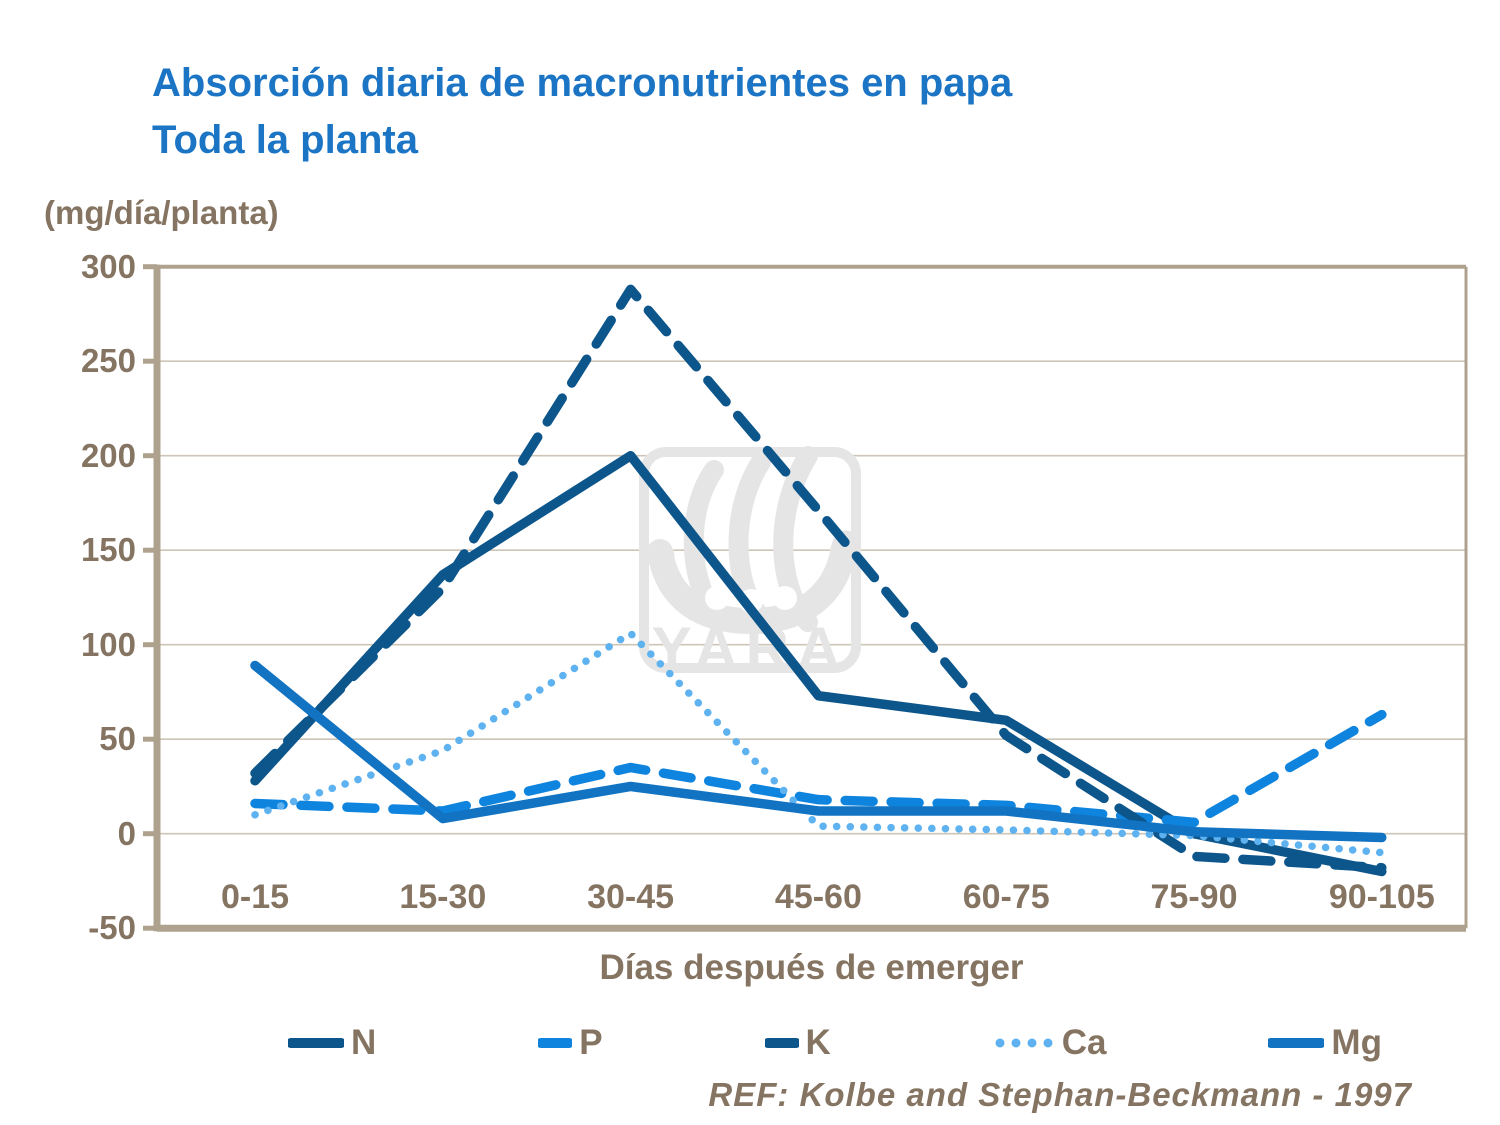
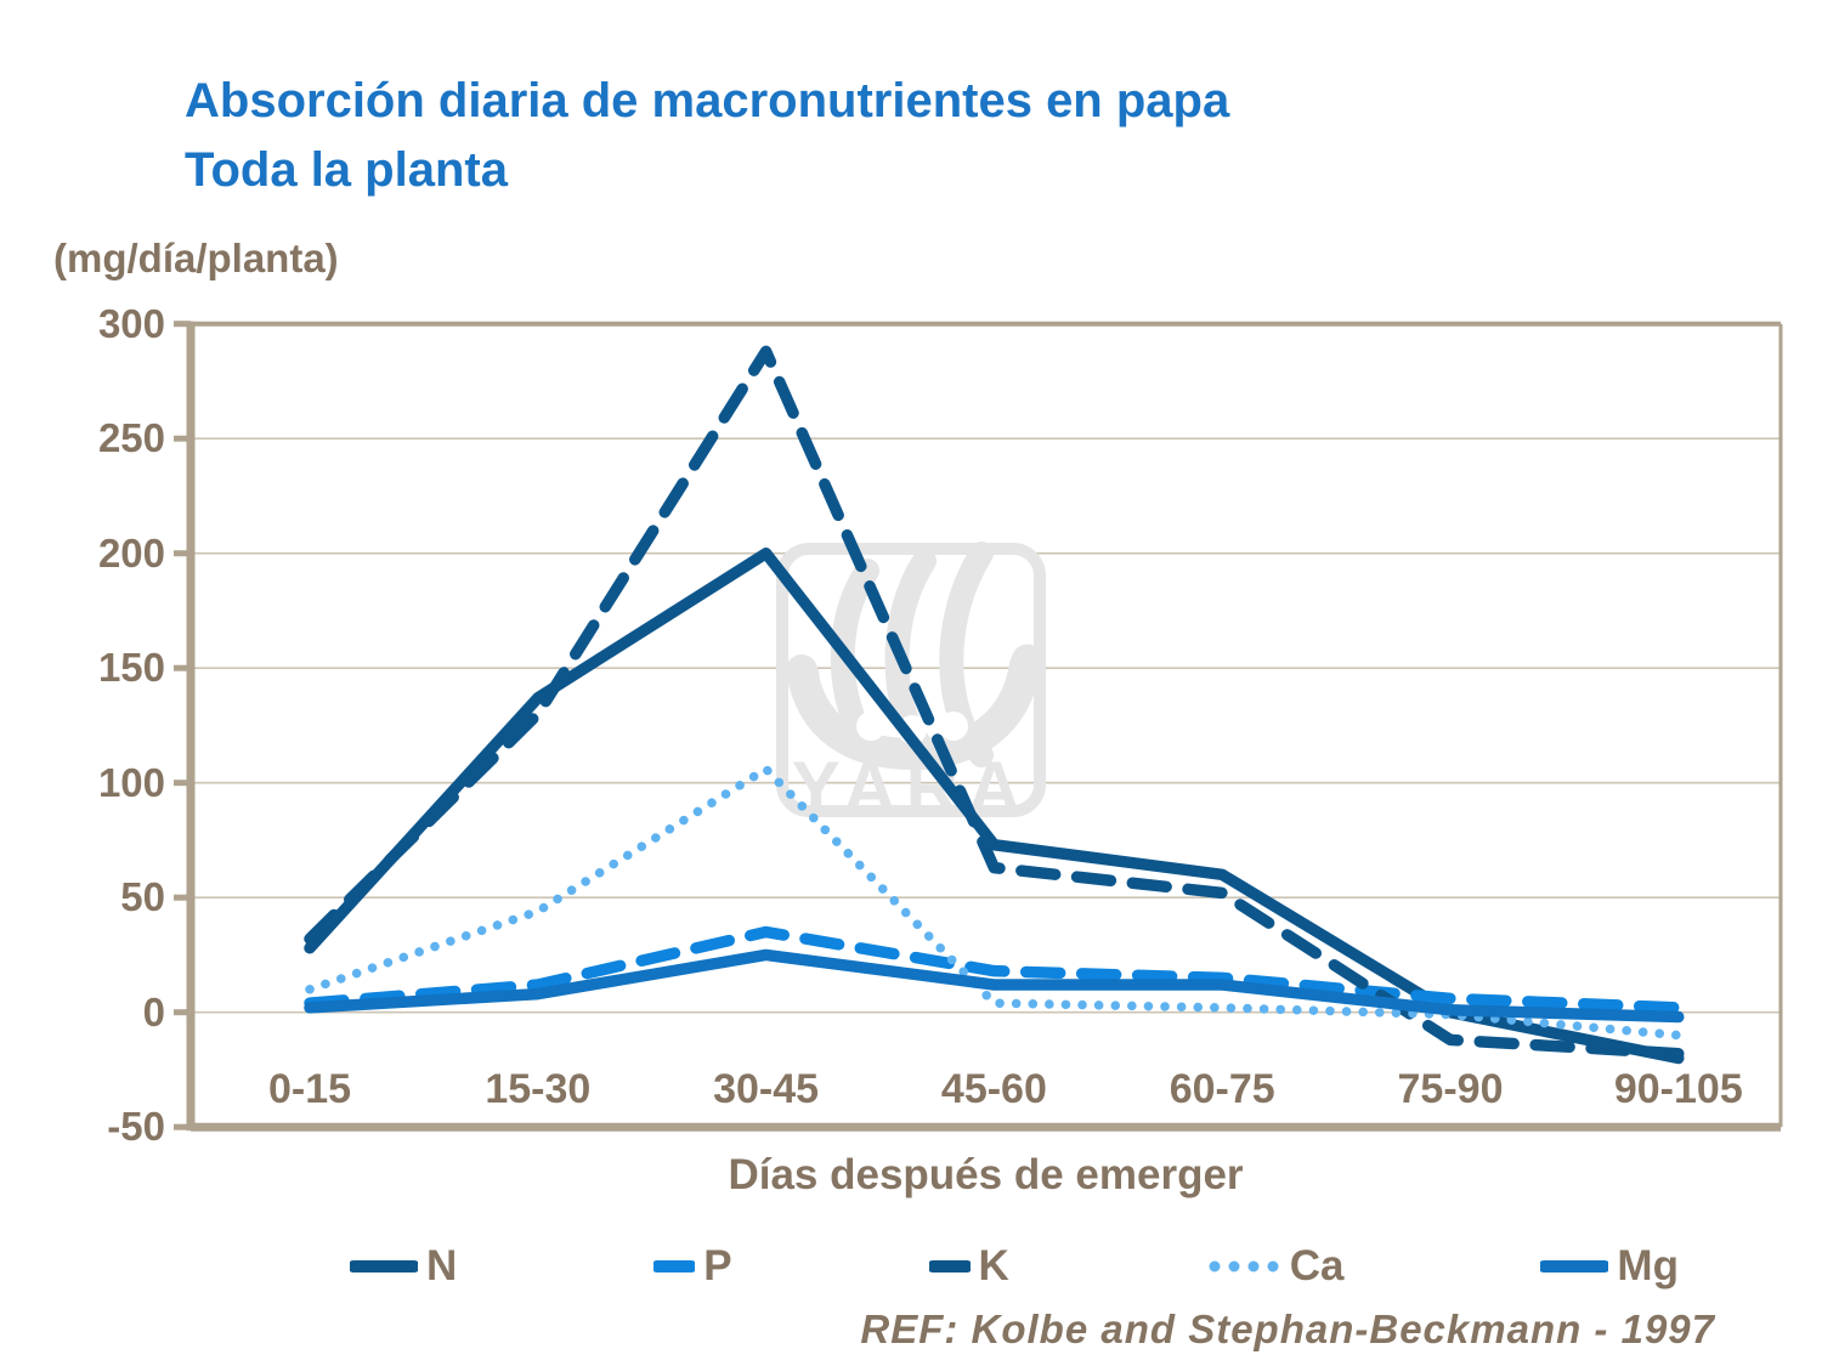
P/0-15: 16 -> 4
Mg/0-15: 89 -> 2
K/45-60: 171 -> 63
P/90-105: 63 -> 2
